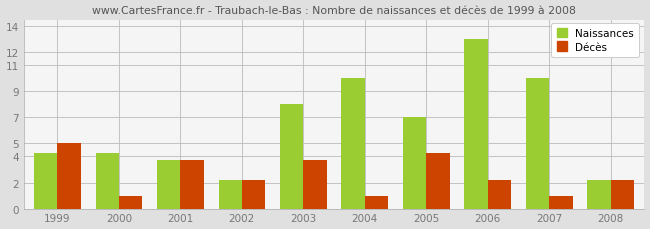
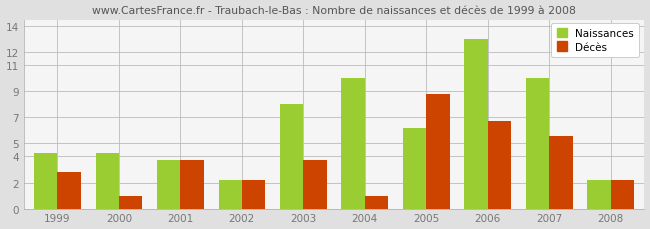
Décès/1999: 5.0 -> 2.8
Naissances/2005: 7.0 -> 6.2
Décès/2005: 4.3 -> 8.8
Décès/2006: 2.2 -> 6.7
Décès/2007: 1.0 -> 5.6
